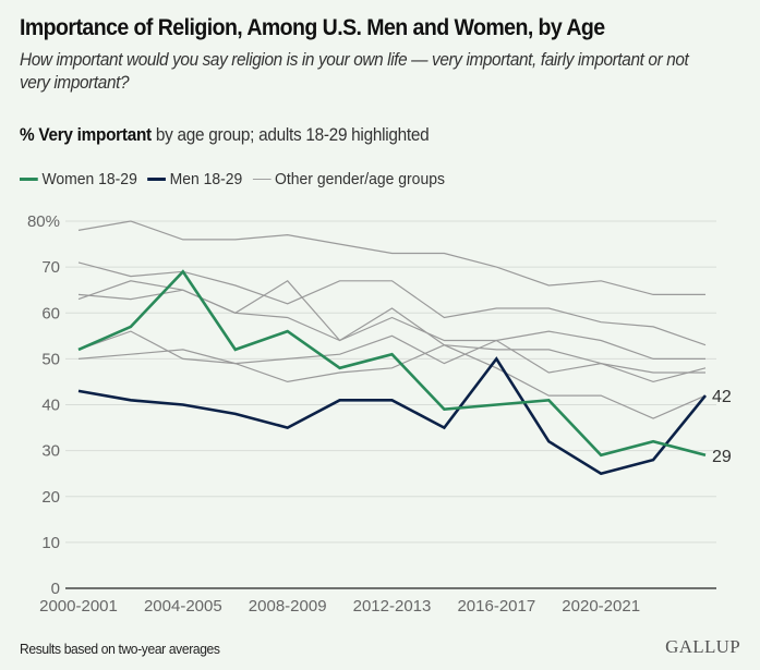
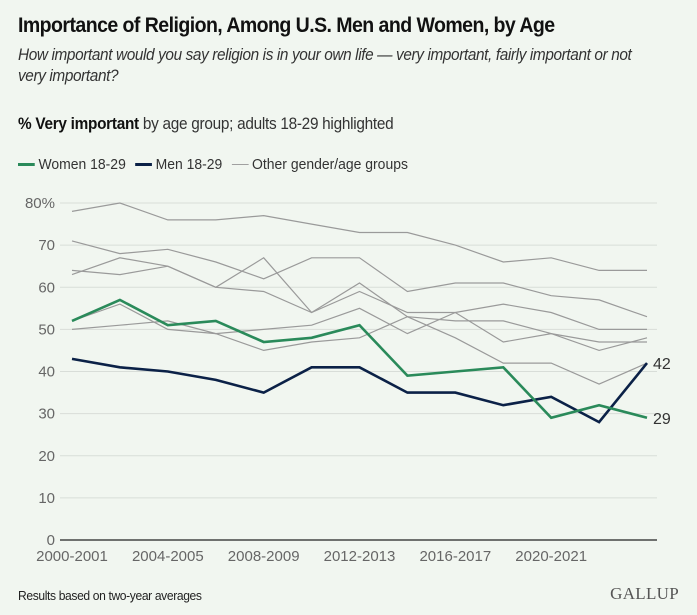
Women 18-29/2004-2005: 69% -> 51%
Women 18-29/2008-2009: 56% -> 47%
Men 18-29/2016-2017: 50% -> 35%
Men 18-29/2020-2021: 25% -> 34%
